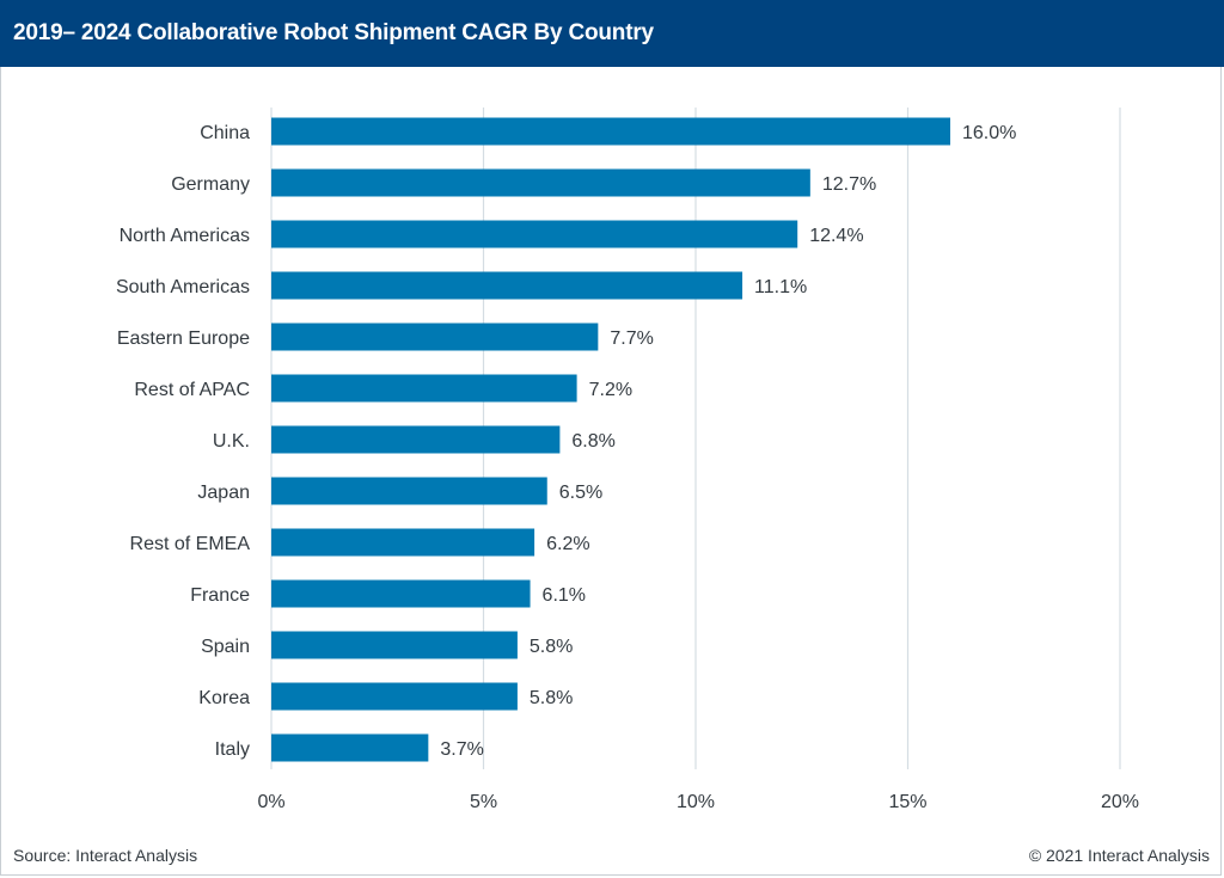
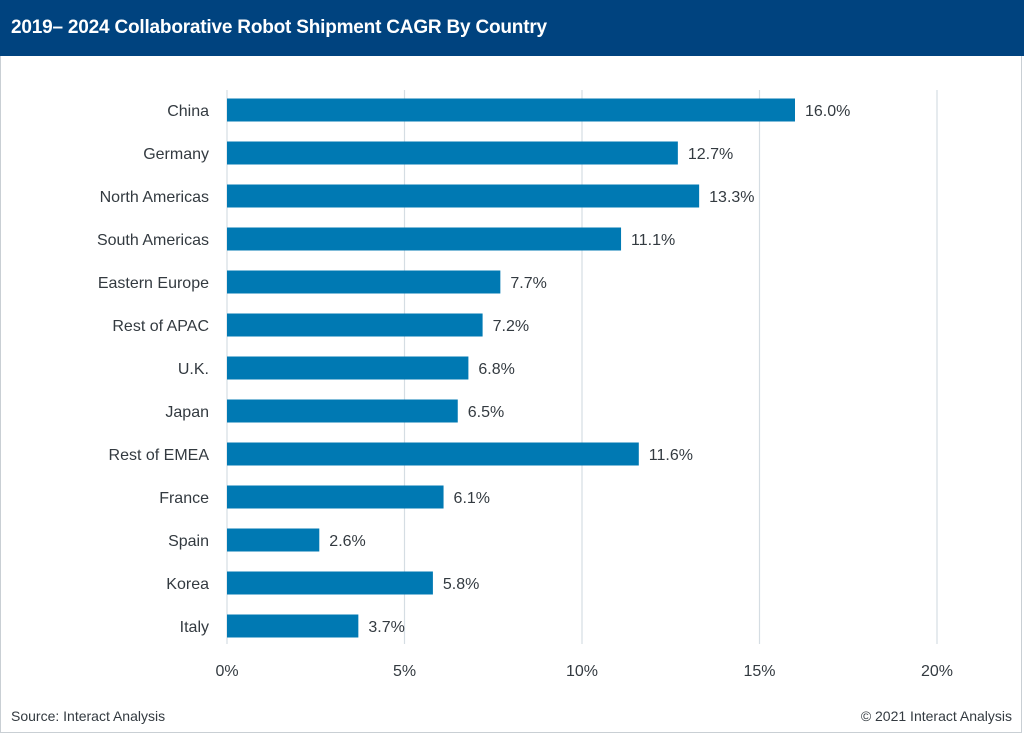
North Americas: 12.4% -> 13.3%
Rest of EMEA: 6.2% -> 11.6%
Spain: 5.8% -> 2.6%
